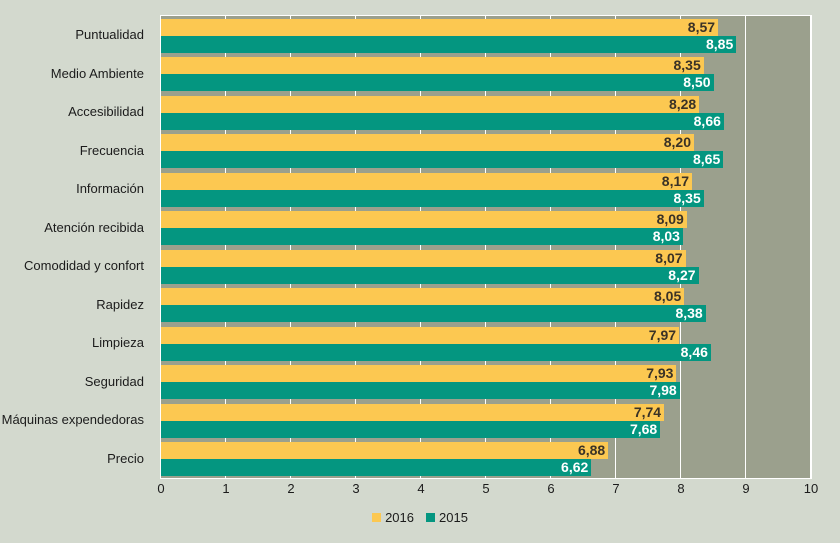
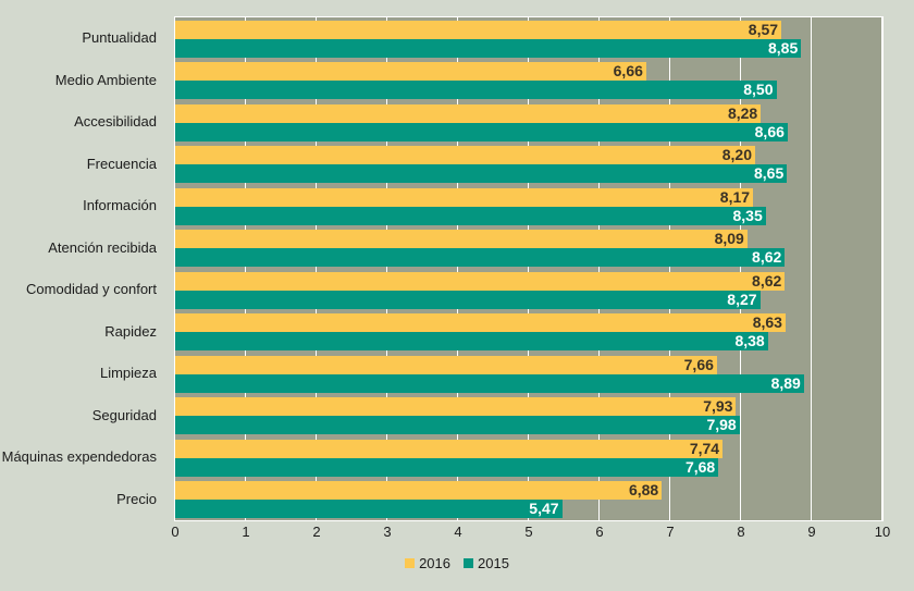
2016/Medio Ambiente: 8,35 -> 6,66
2015/Atención recibida: 8,03 -> 8,62
2016/Comodidad y confort: 8,07 -> 8,62
2016/Rapidez: 8,05 -> 8,63
2016/Limpieza: 7,97 -> 7,66
2015/Limpieza: 8,46 -> 8,89
2015/Precio: 6,62 -> 5,47
